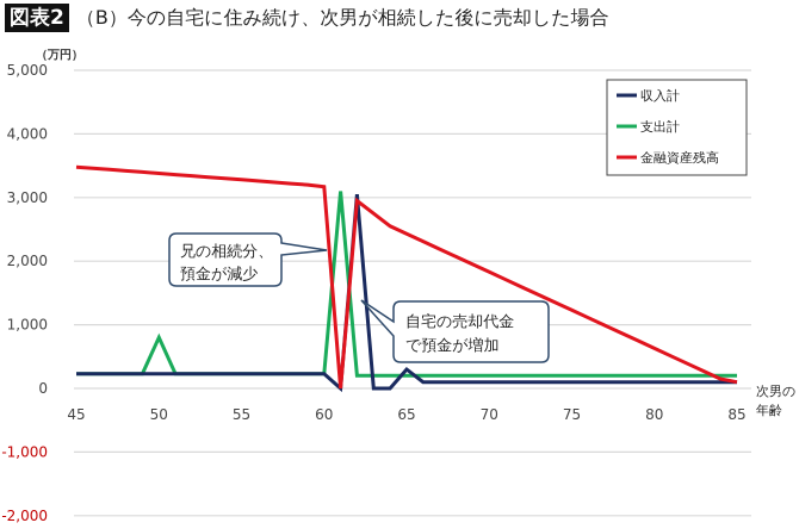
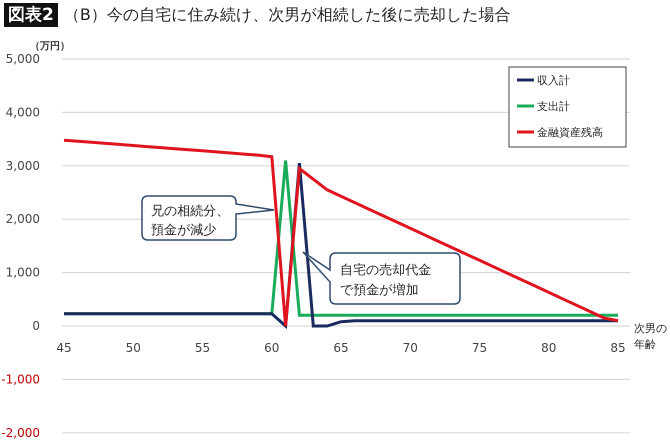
支出計/50: 800 -> 200
収入計/65: 300 -> 100
